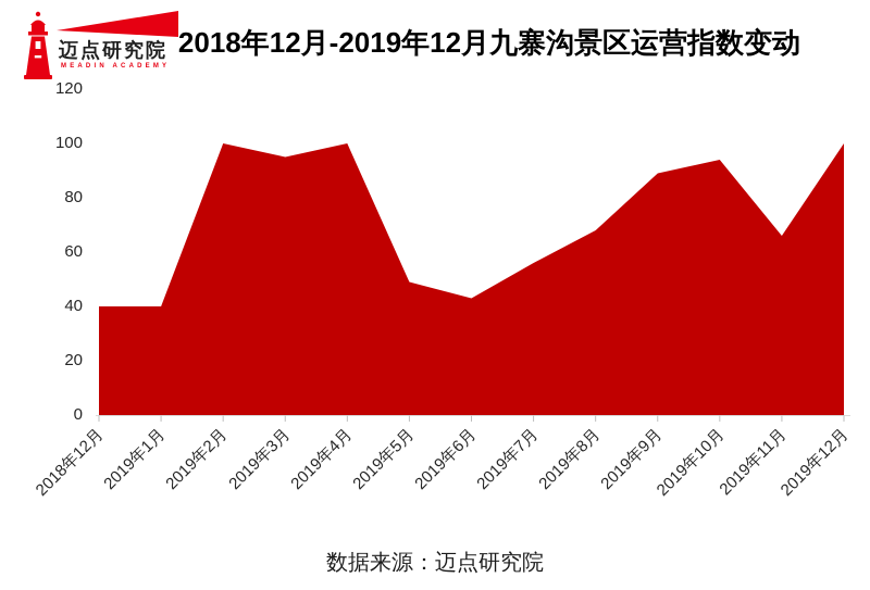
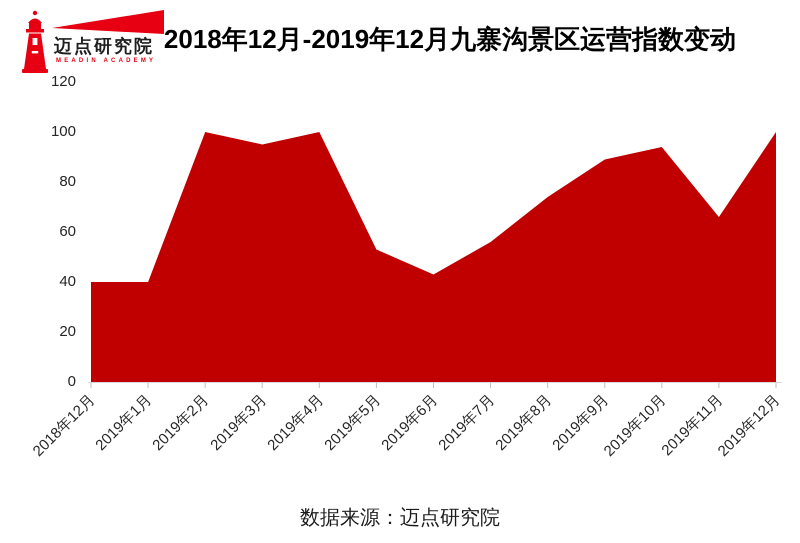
2019年5月: 49 -> 53
2019年8月: 68 -> 74
